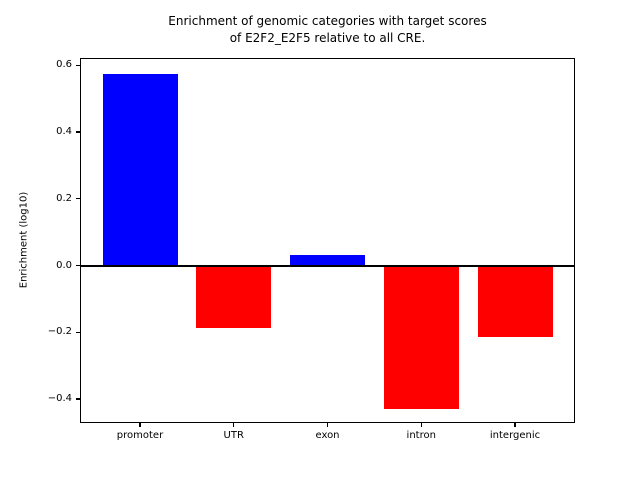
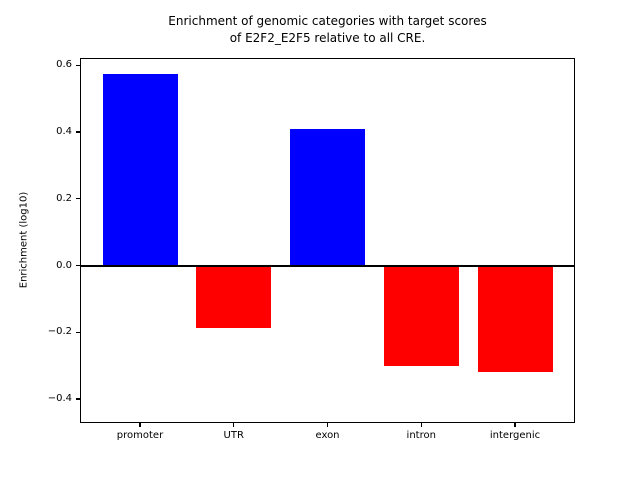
exon: 0.03 -> 0.41
intron: -0.43 -> -0.30
intergenic: -0.21 -> -0.32
